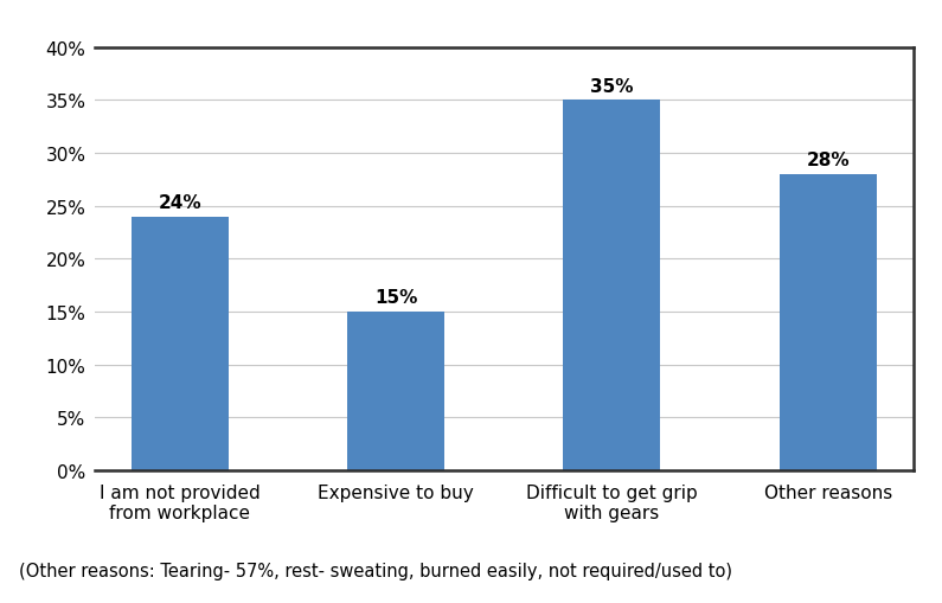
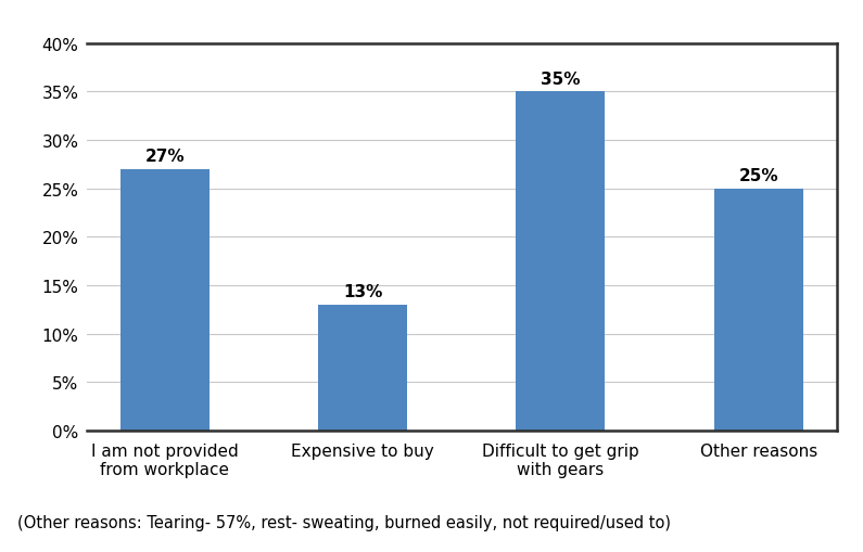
I am not provided from workplace: 24% -> 27%
Expensive to buy: 15% -> 13%
Other reasons: 28% -> 25%
